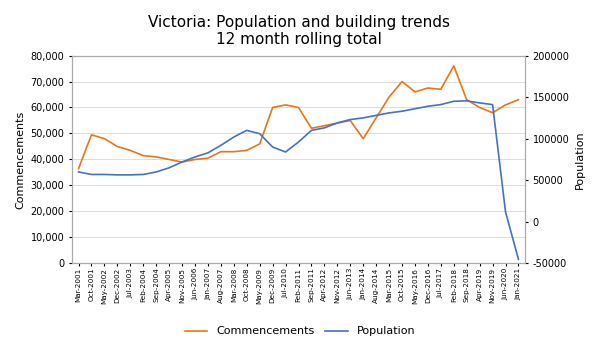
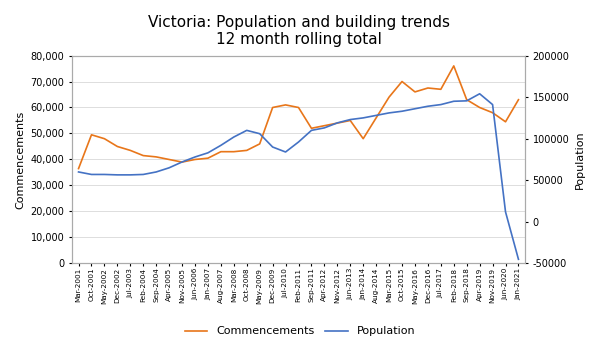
Population/Apr-2019: 143000 -> 154000
Commencements/Jun-2020: 61,000 -> 54,500
